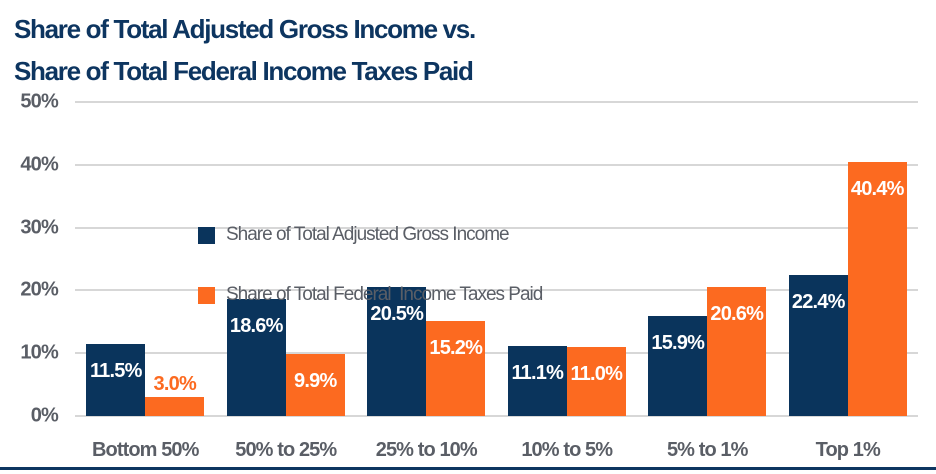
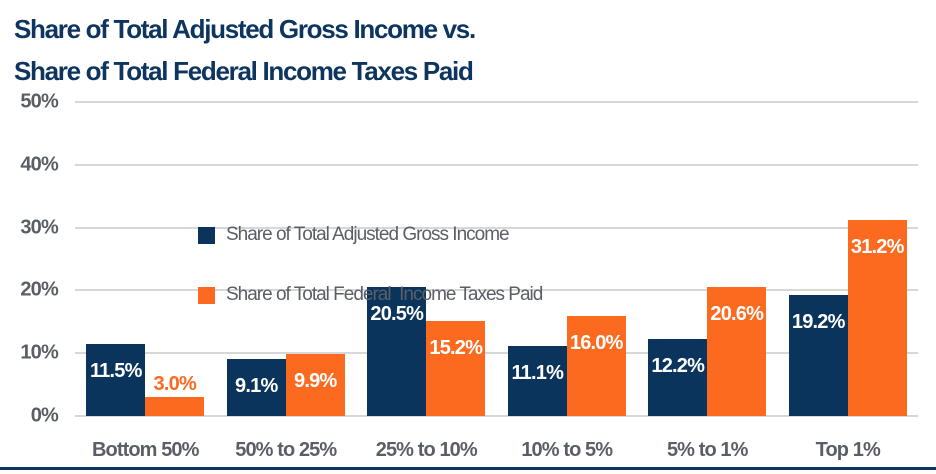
Share of Total Adjusted Gross Income/50% to 25%: 18.6% -> 9.1%
Share of Total Federal Income Taxes Paid/10% to 5%: 11.0% -> 16.0%
Share of Total Adjusted Gross Income/5% to 1%: 15.9% -> 12.2%
Share of Total Adjusted Gross Income/Top 1%: 22.4% -> 19.2%
Share of Total Federal Income Taxes Paid/Top 1%: 40.4% -> 31.2%
